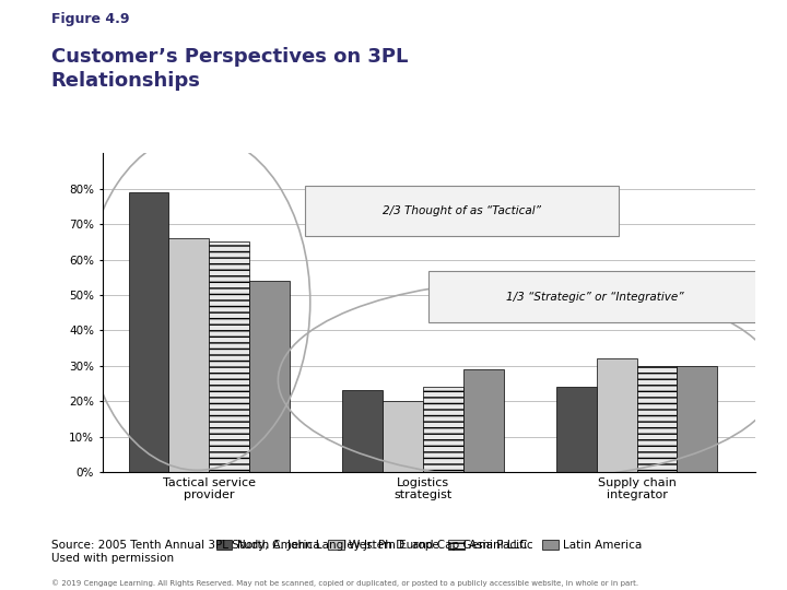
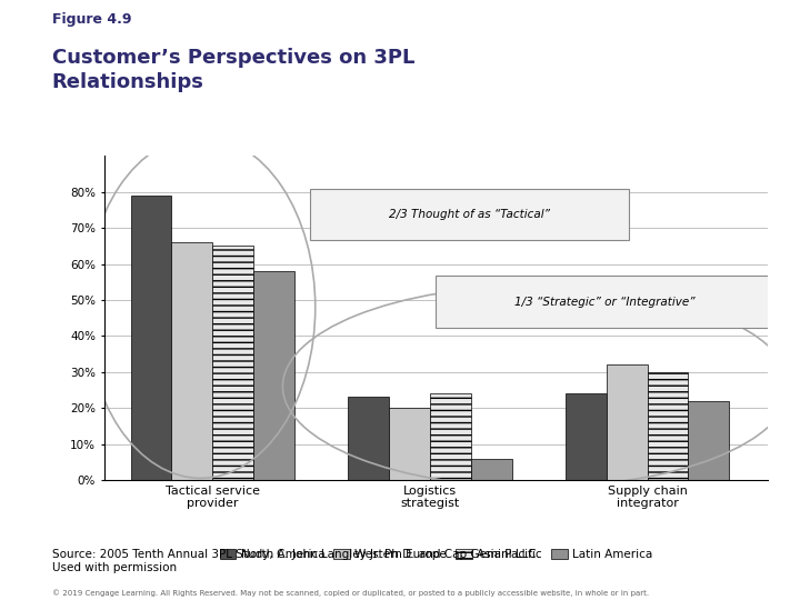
Latin America/Tactical service provider: 54% -> 58%
Latin America/Logistics strategist: 29% -> 6%
Latin America/Supply chain integrator: 30% -> 22%
